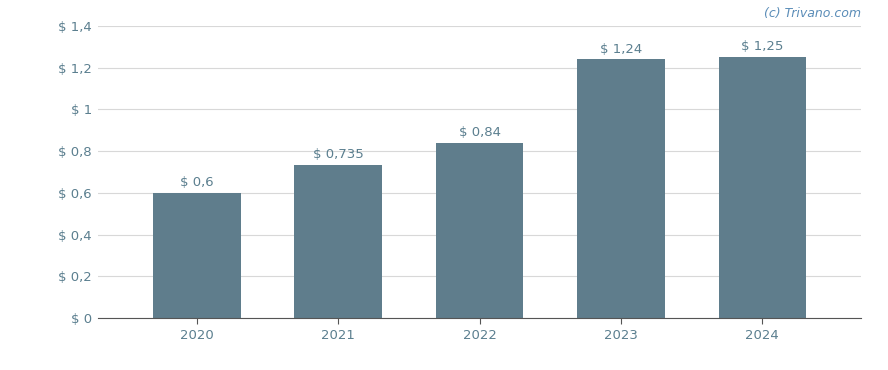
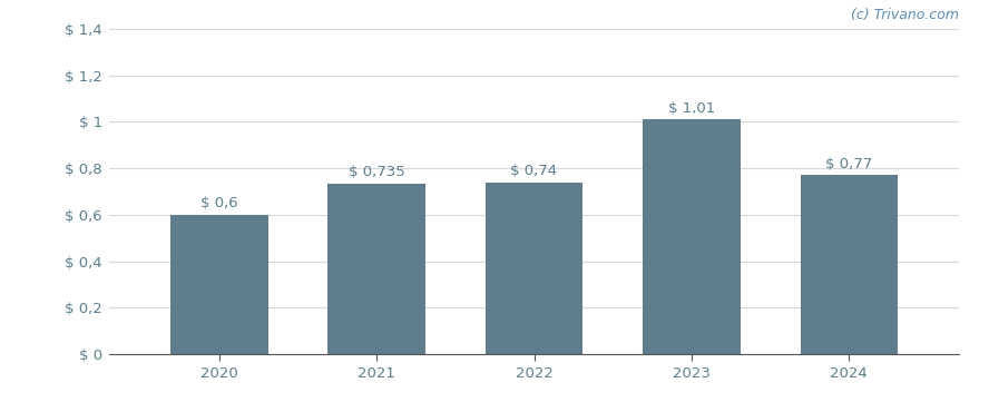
2022: 0,84 -> 0,74
2023: 1,24 -> 1,01
2024: 1,25 -> 0,77
